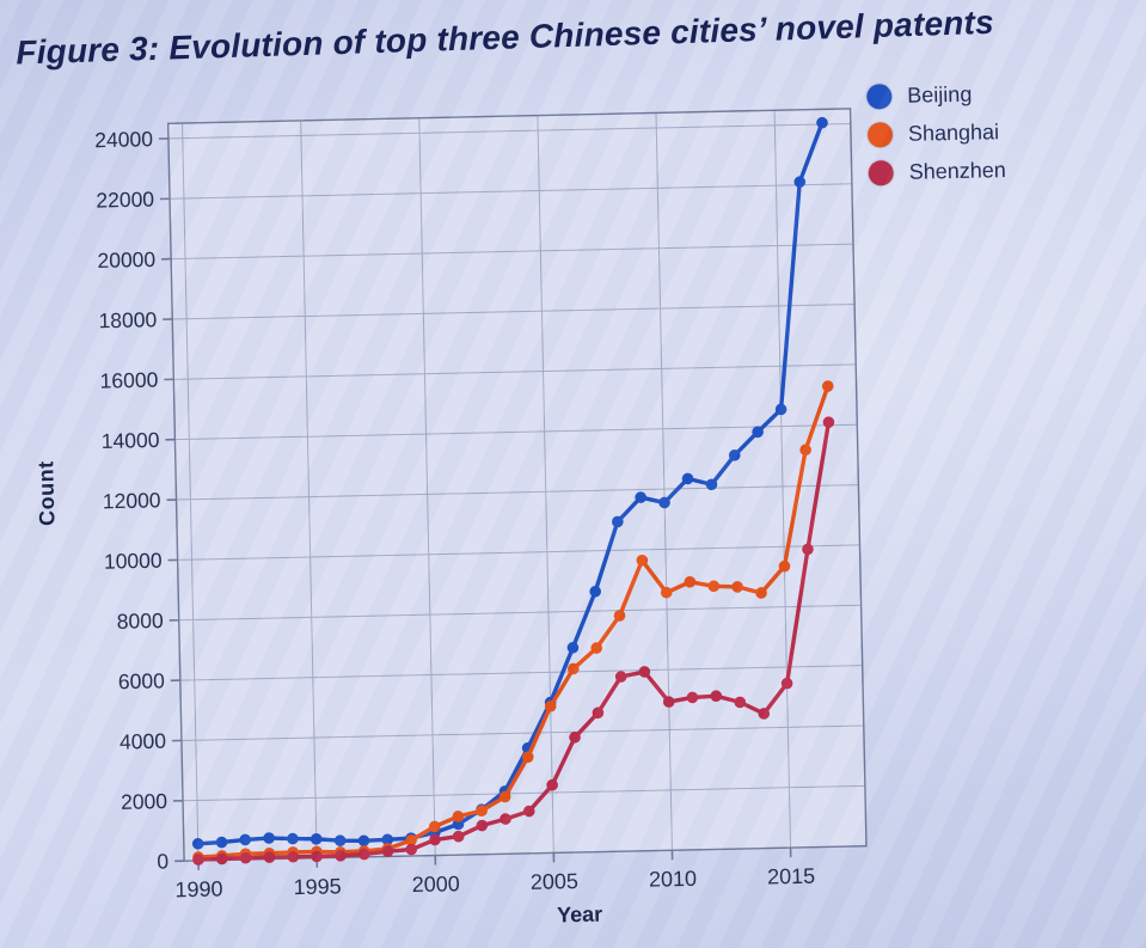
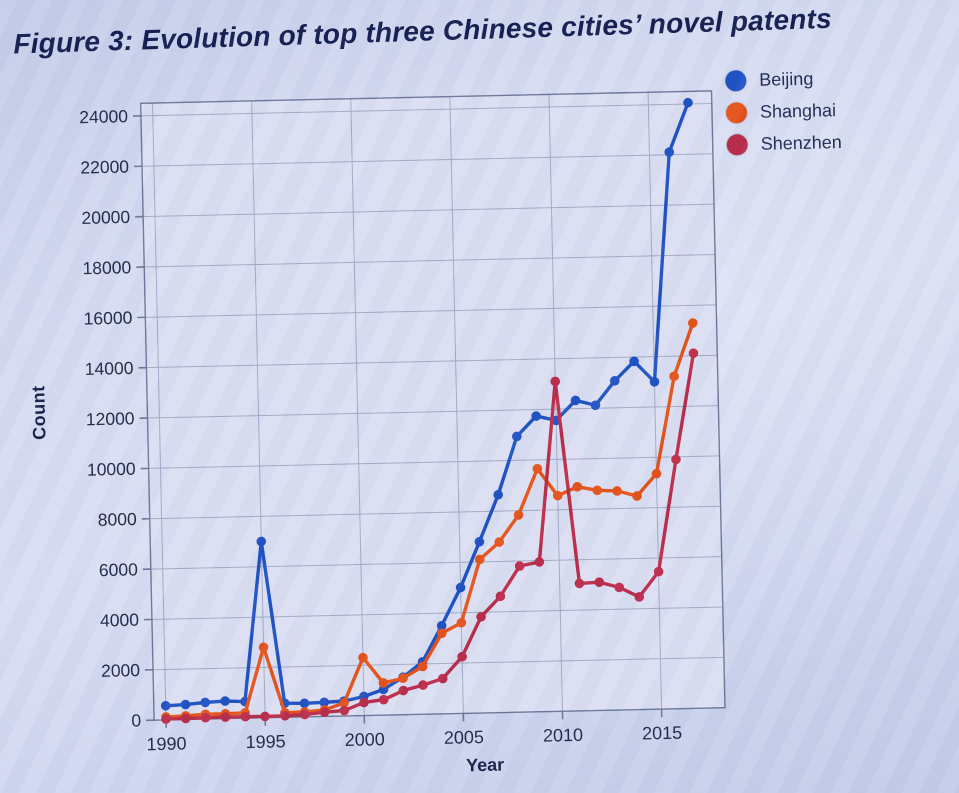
Beijing/1995: 600 -> 7000
Shanghai/1995: 200 -> 2800
Shanghai/2000: 1000 -> 2300
Shanghai/2005: 4900 -> 3600
Shenzhen/2010: 4900 -> 13100
Beijing/2015: 14600 -> 13000
